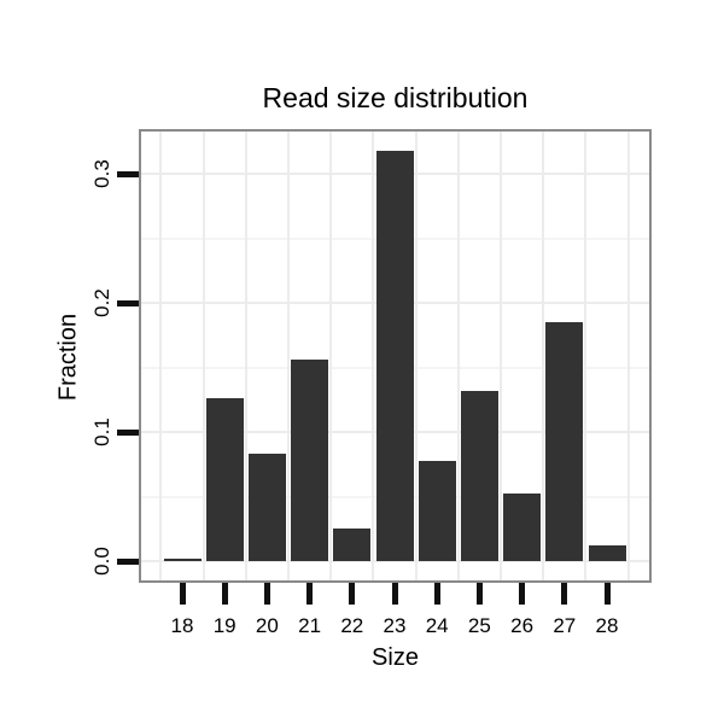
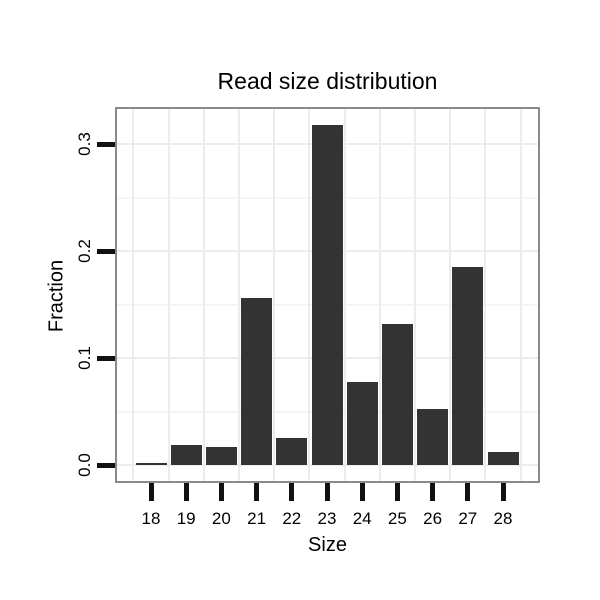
19: 0.126 -> 0.019
20: 0.083 -> 0.017
